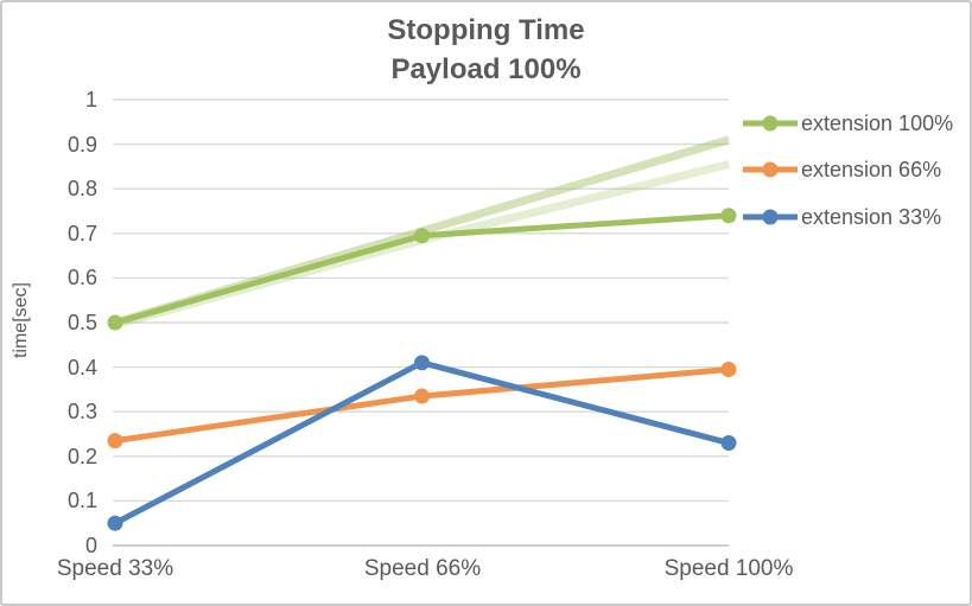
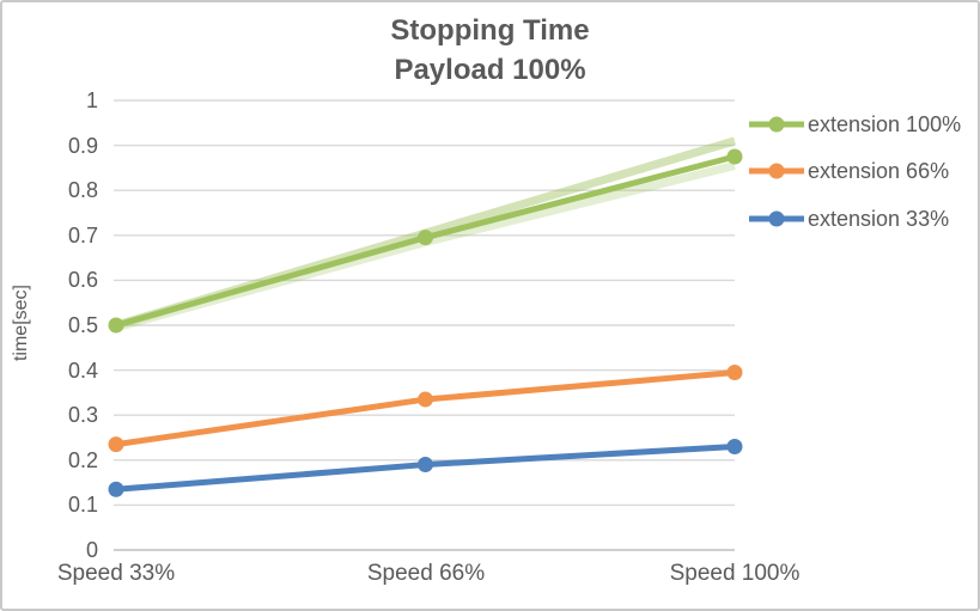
extension 33%/Speed 33%: 0.05 -> 0.14
extension 33%/Speed 66%: 0.41 -> 0.19
extension 100%/Speed 100%: 0.74 -> 0.88
